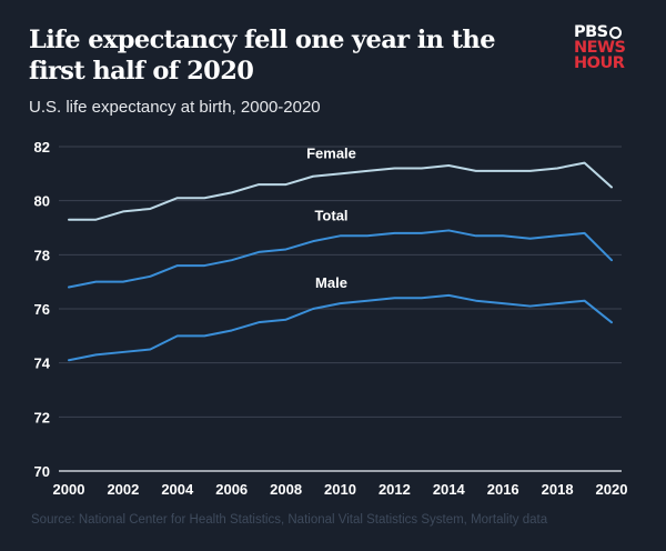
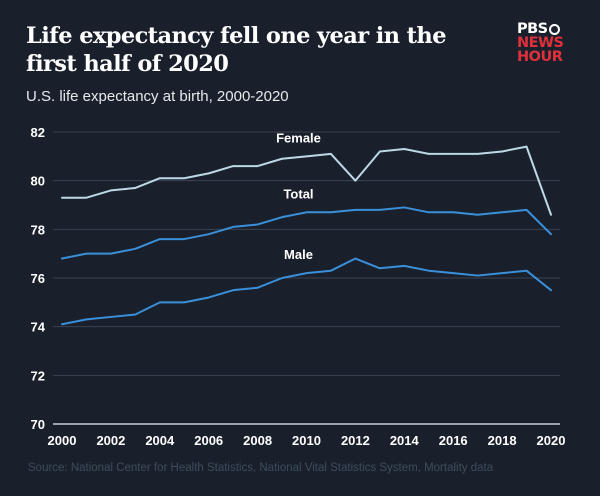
Female/2012: 81.2 -> 80.0
Male/2012: 76.4 -> 76.8
Female/2020: 80.5 -> 78.6
